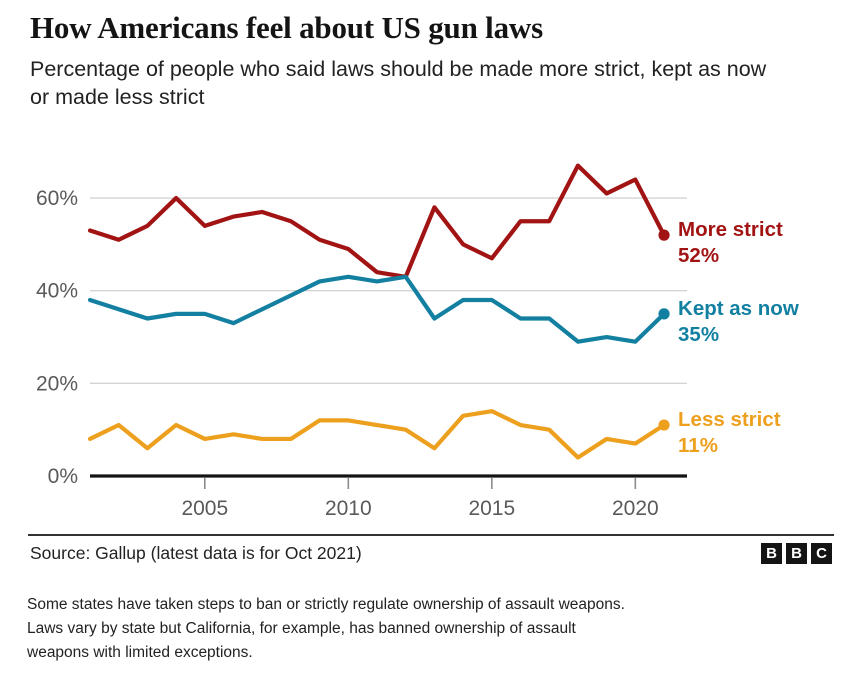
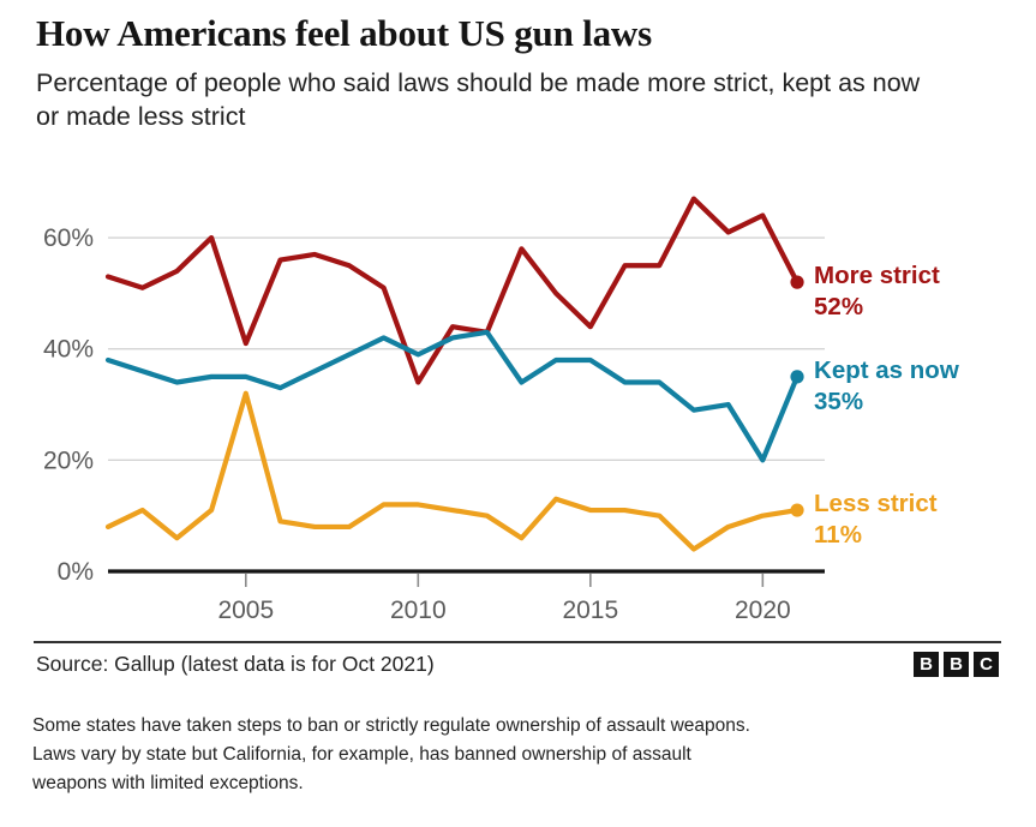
More strict/2005: 54% -> 41%
Less strict/2005: 8% -> 32%
More strict/2010: 49% -> 34%
Kept as now/2010: 43% -> 39%
More strict/2015: 47% -> 44%
Less strict/2015: 14% -> 11%
Kept as now/2020: 29% -> 20%
Less strict/2020: 7% -> 10%
